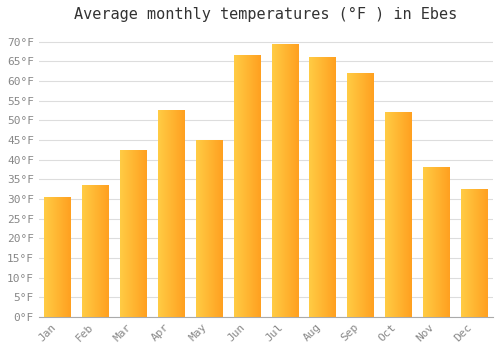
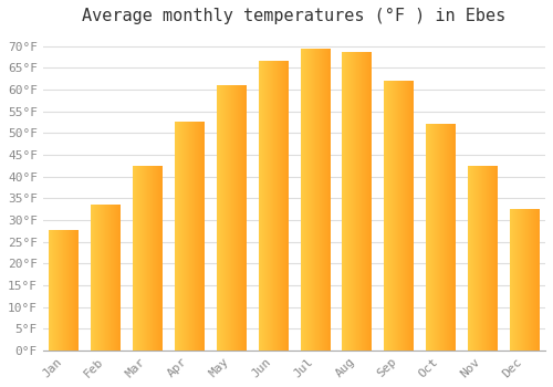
Jan: 30.5°F -> 27.5°F
May: 45.0°F -> 61.0°F
Aug: 66.0°F -> 68.5°F
Nov: 38.0°F -> 42.5°F
